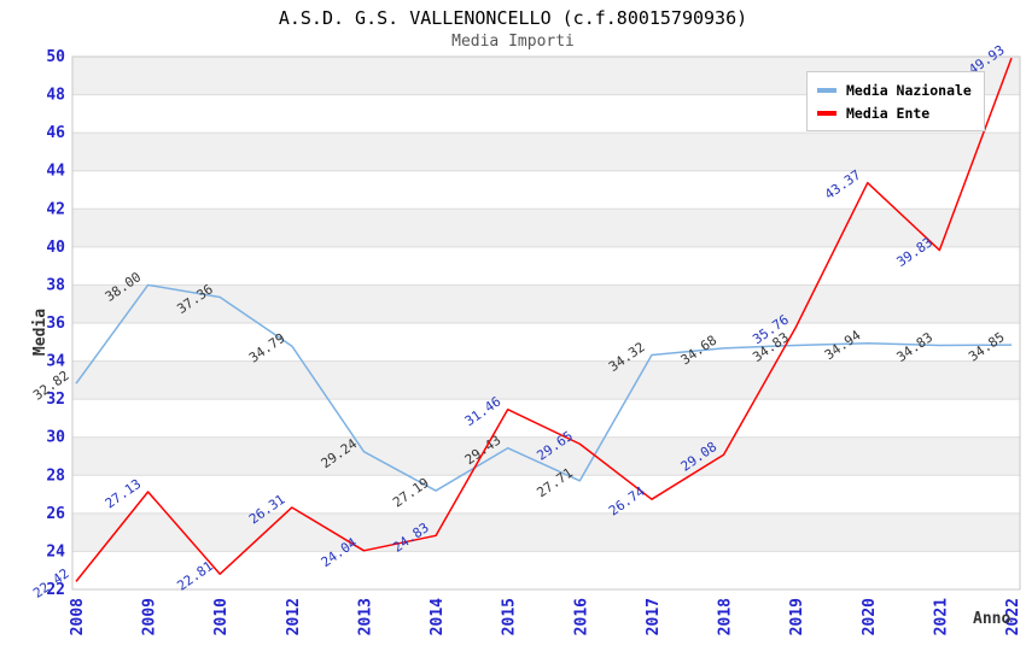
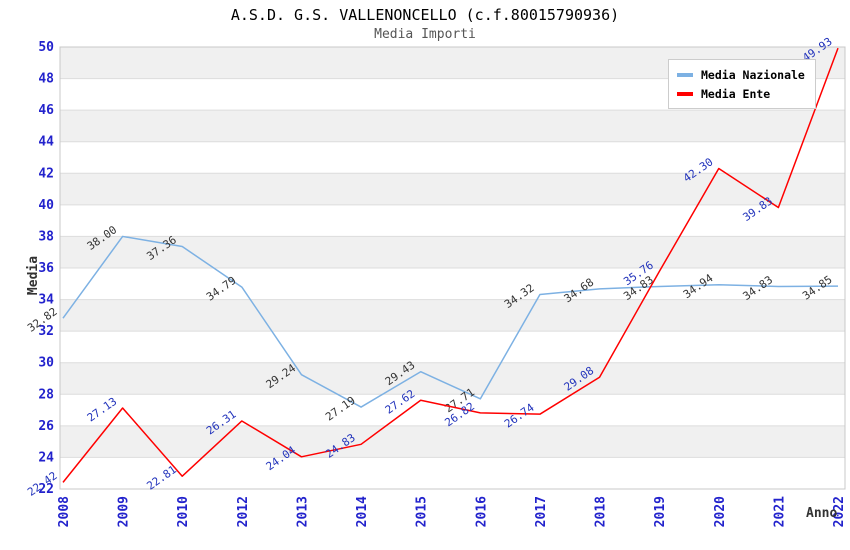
Media Ente/2015: 31.46 -> 27.62
Media Ente/2016: 29.65 -> 26.82
Media Ente/2020: 43.37 -> 42.30
